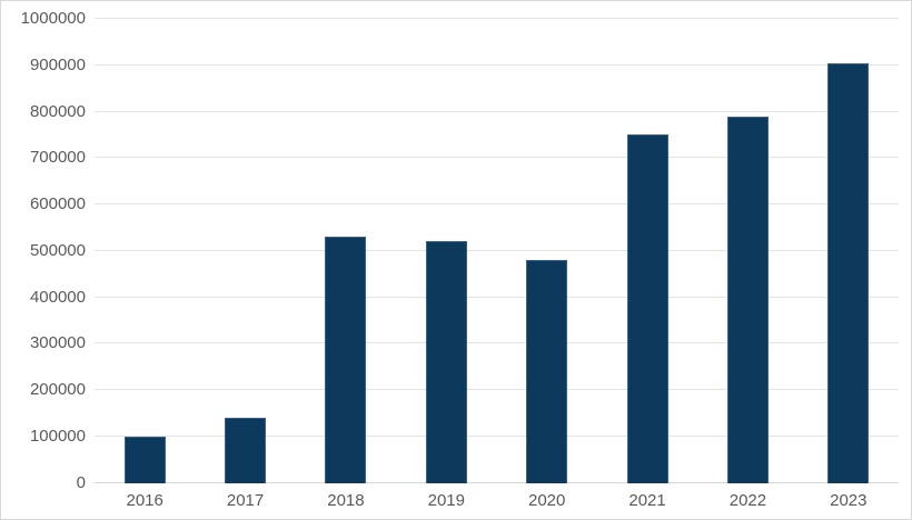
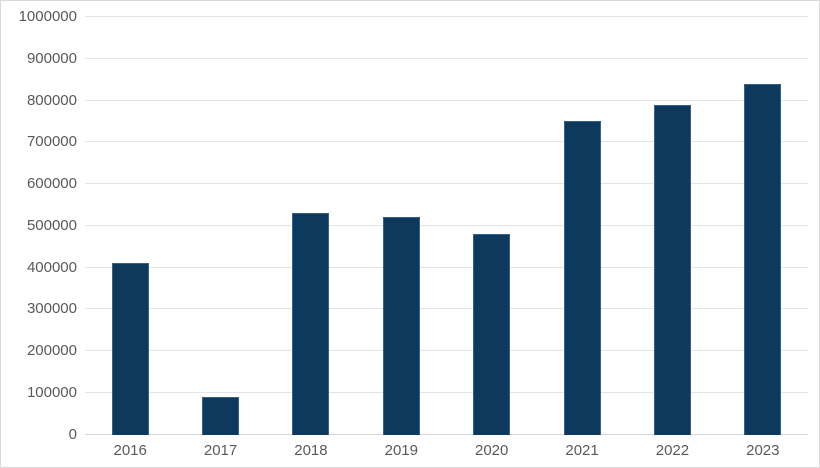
2016: 100000 -> 410000
2017: 140000 -> 90000
2023: 900000 -> 840000
